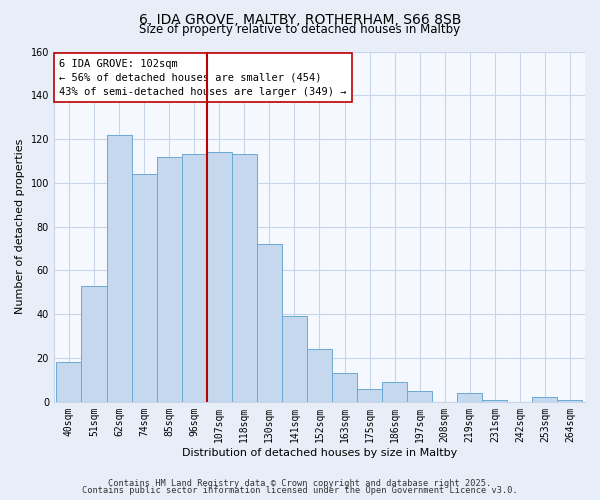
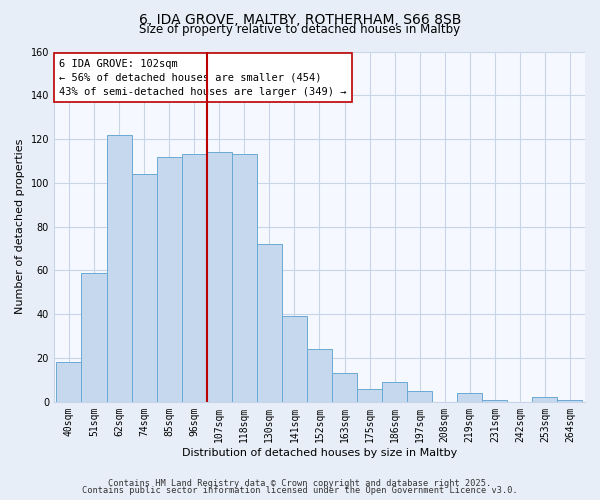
51sqm: 53 -> 59
